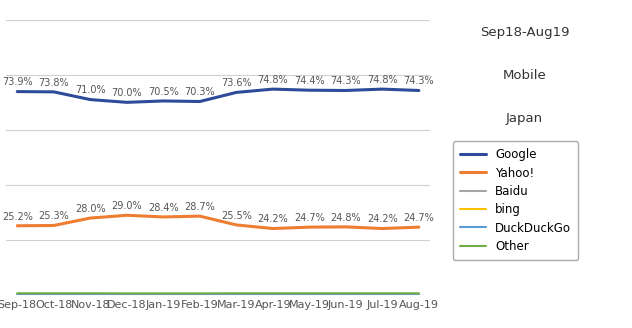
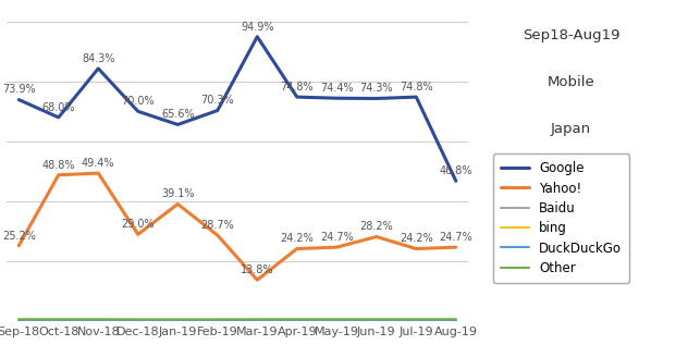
Google/Oct-18: 73.8% -> 68.0%
Yahoo!/Oct-18: 25.3% -> 48.8%
Google/Nov-18: 71.0% -> 84.3%
Yahoo!/Nov-18: 28.0% -> 49.4%
Google/Jan-19: 70.5% -> 65.6%
Yahoo!/Jan-19: 28.4% -> 39.1%
Google/Mar-19: 73.6% -> 94.9%
Yahoo!/Mar-19: 25.5% -> 13.8%
Yahoo!/Jun-19: 24.8% -> 28.2%
Google/Aug-19: 74.3% -> 46.8%
